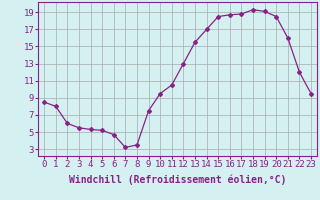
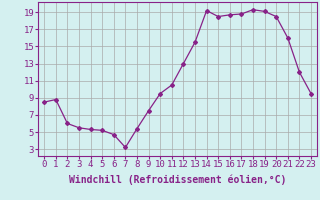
1: 8.0 -> 8.8
8: 3.5 -> 5.4
14: 17.0 -> 19.2
